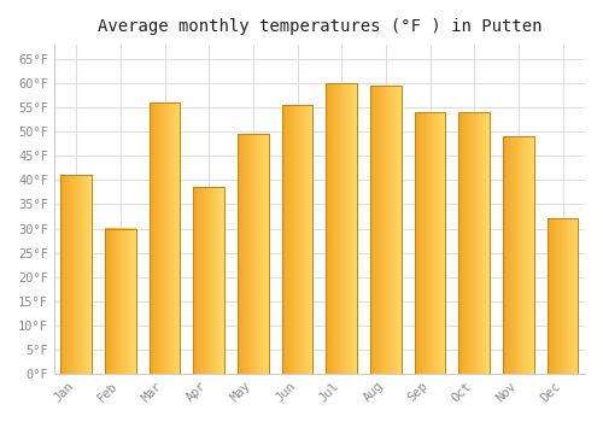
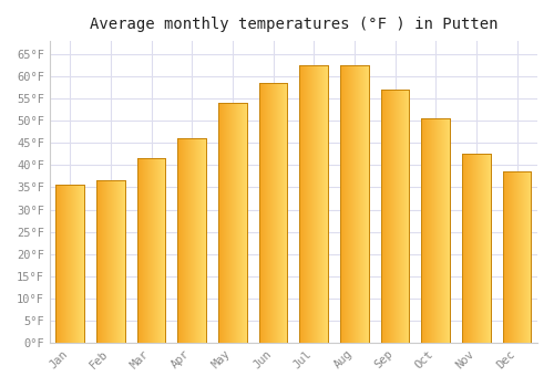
Jan: 41.0°F -> 35.5°F
Feb: 30.0°F -> 36.5°F
Mar: 56.0°F -> 41.5°F
Apr: 38.5°F -> 46.0°F
May: 49.5°F -> 54.0°F
Jun: 55.5°F -> 58.5°F
Jul: 60.0°F -> 62.5°F
Aug: 59.5°F -> 62.5°F
Sep: 54.0°F -> 57.0°F
Oct: 54.0°F -> 50.5°F
Nov: 49.0°F -> 42.5°F
Dec: 32.0°F -> 38.5°F
